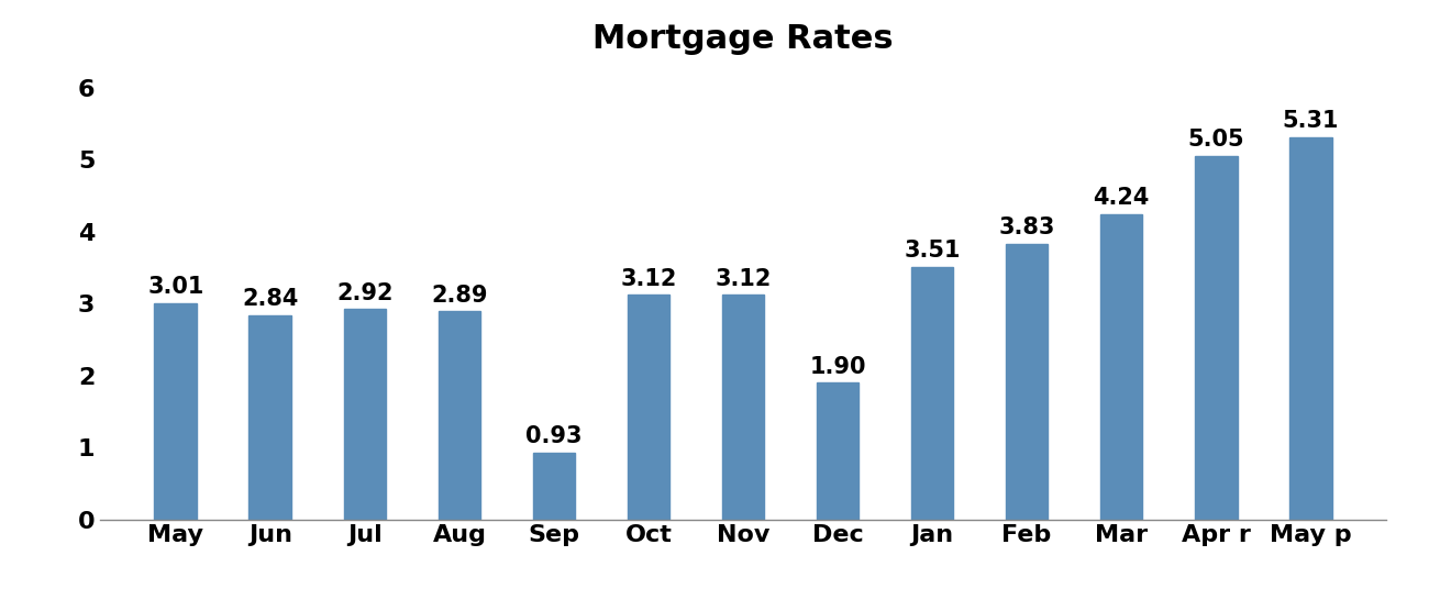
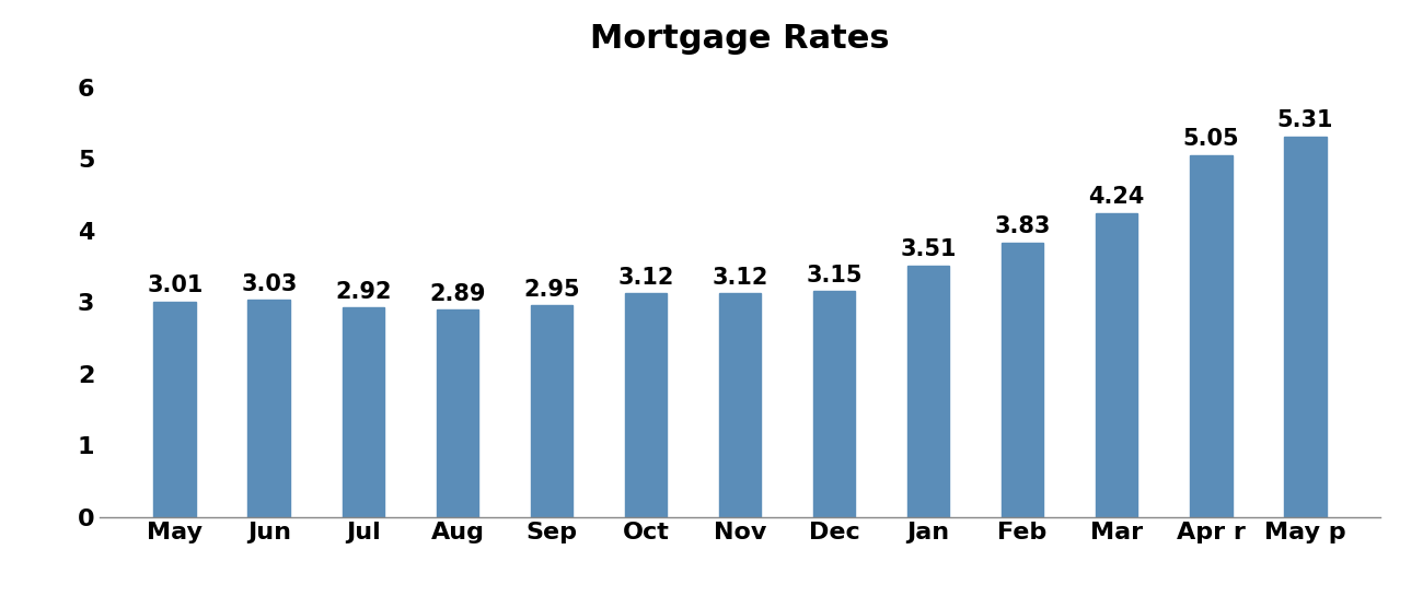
Jun: 2.84 -> 3.03
Sep: 0.93 -> 2.95
Dec: 1.90 -> 3.15
